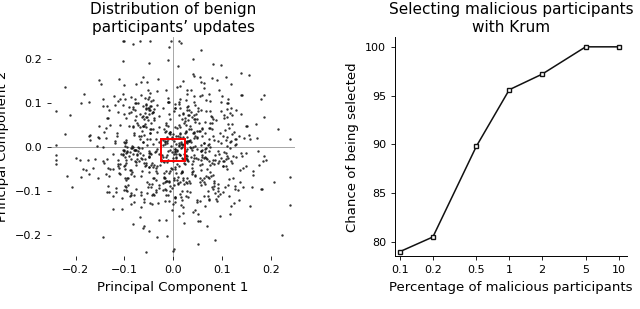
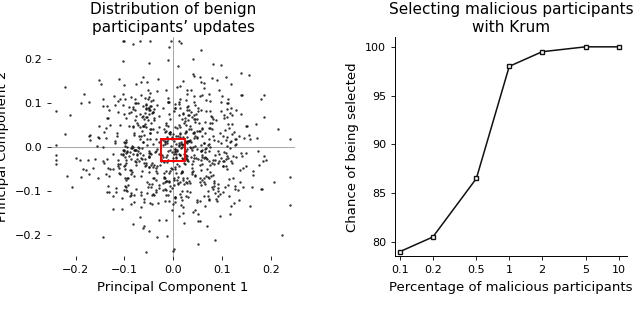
Selecting malicious participants with Krum/0.5: 89.8 -> 86.5
Selecting malicious participants with Krum/1: 95.6 -> 98.0
Selecting malicious participants with Krum/2: 97.2 -> 99.5
